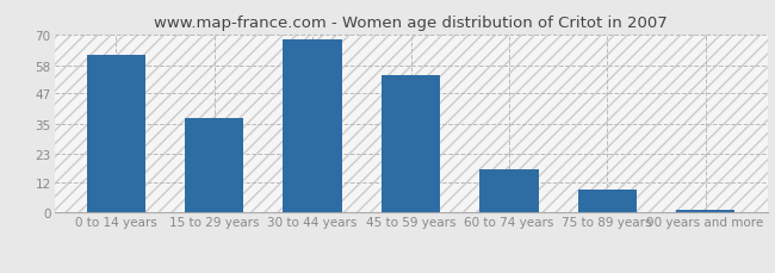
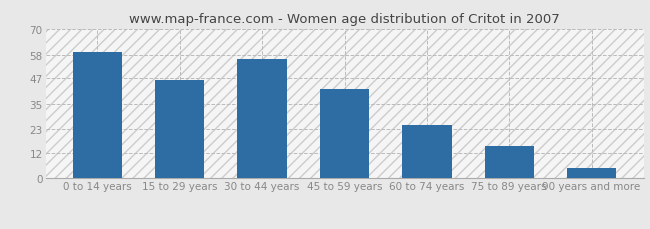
0 to 14 years: 62 -> 59
15 to 29 years: 37 -> 46
30 to 44 years: 68 -> 56
45 to 59 years: 54 -> 42
60 to 74 years: 17 -> 25
75 to 89 years: 9 -> 15
90 years and more: 1 -> 5
